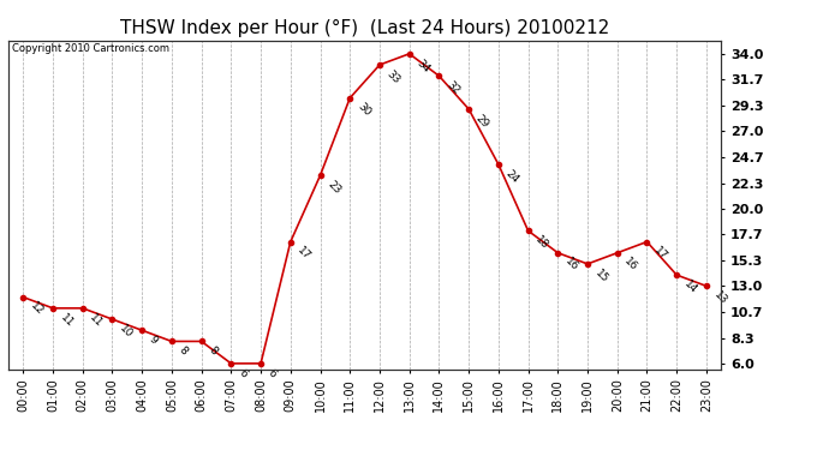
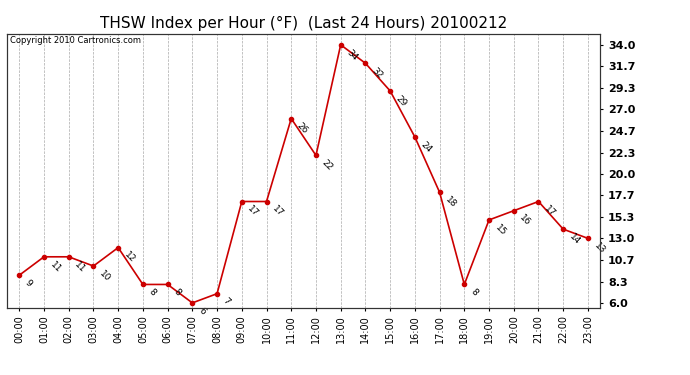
00:00: 12 -> 9
04:00: 9 -> 12
08:00: 6 -> 7
10:00: 23 -> 17
11:00: 30 -> 26
12:00: 33 -> 22
18:00: 16 -> 8
